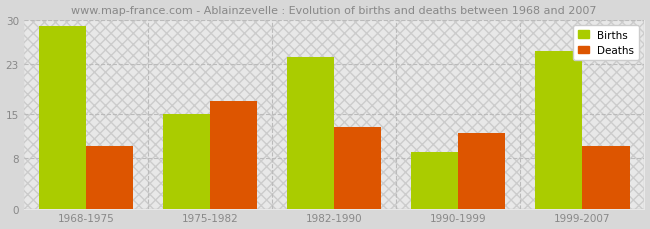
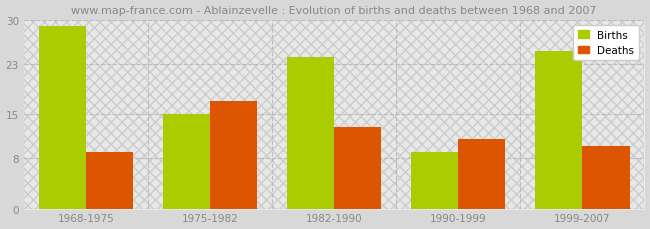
Deaths/1968-1975: 10 -> 9
Deaths/1990-1999: 12 -> 11
